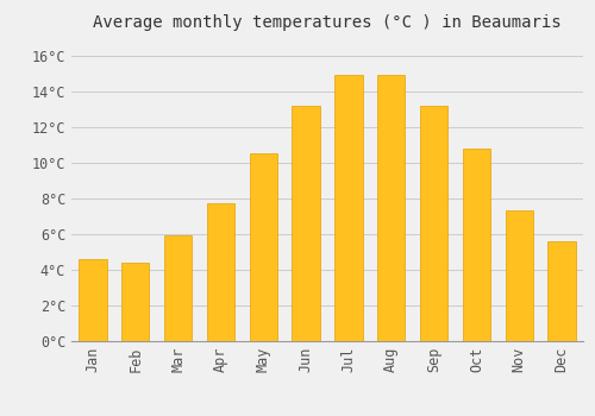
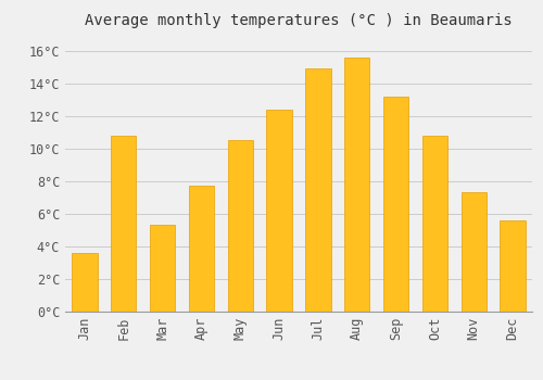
Jan: 4.6°C -> 3.6°C
Feb: 4.4°C -> 10.8°C
Mar: 5.9°C -> 5.3°C
Jun: 13.2°C -> 12.4°C
Aug: 14.9°C -> 15.6°C
